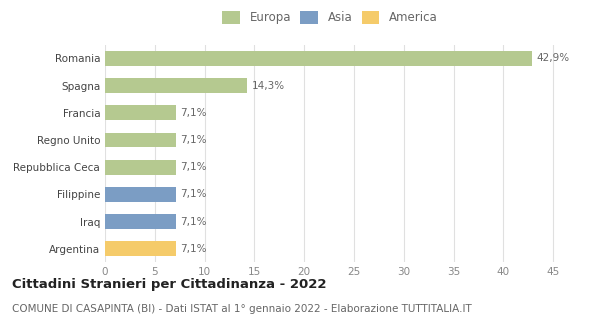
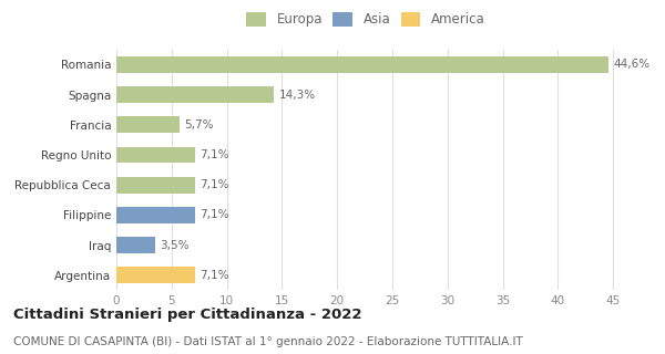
Romania: 42,9% -> 44,6%
Francia: 7,1% -> 5,7%
Iraq: 7,1% -> 3,5%
